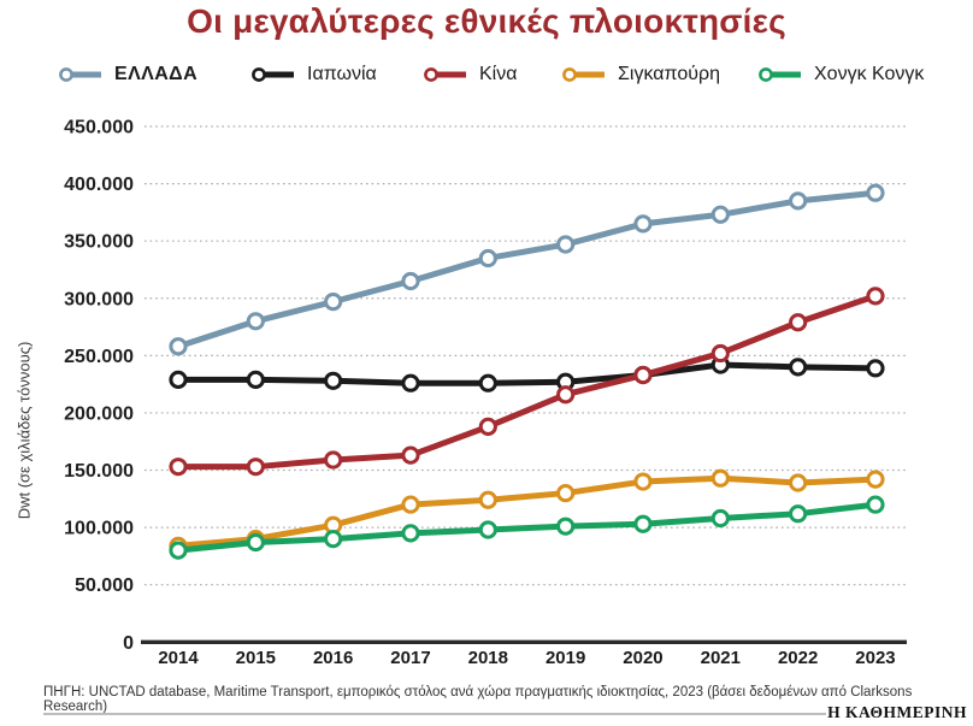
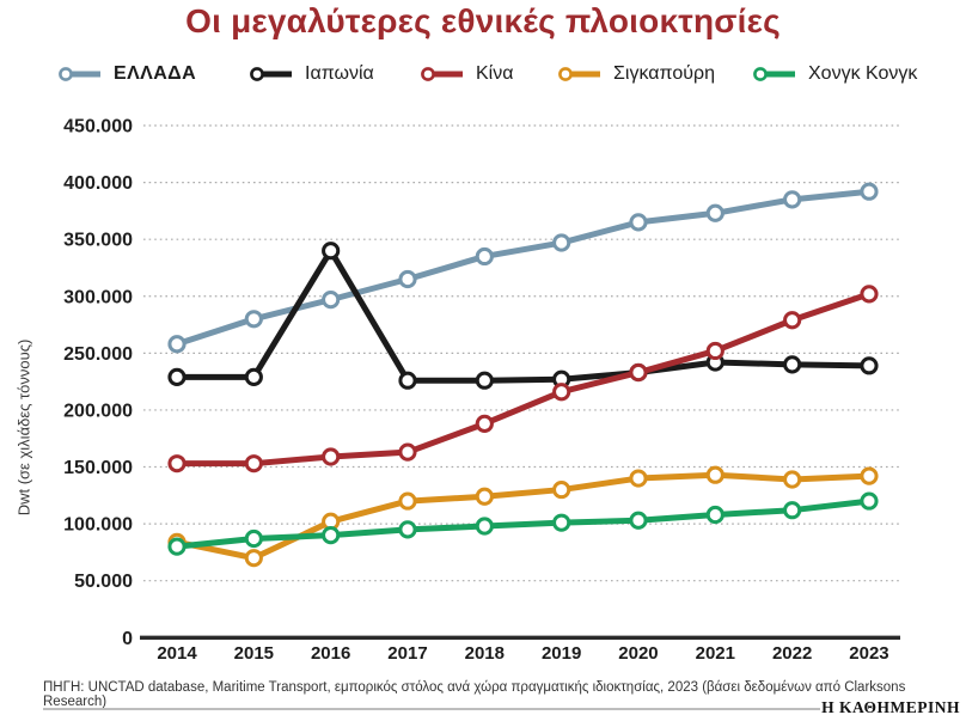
Σιγκαπούρη/2015: 90000 -> 70000
Ιαπωνία/2016: 230000 -> 340000
